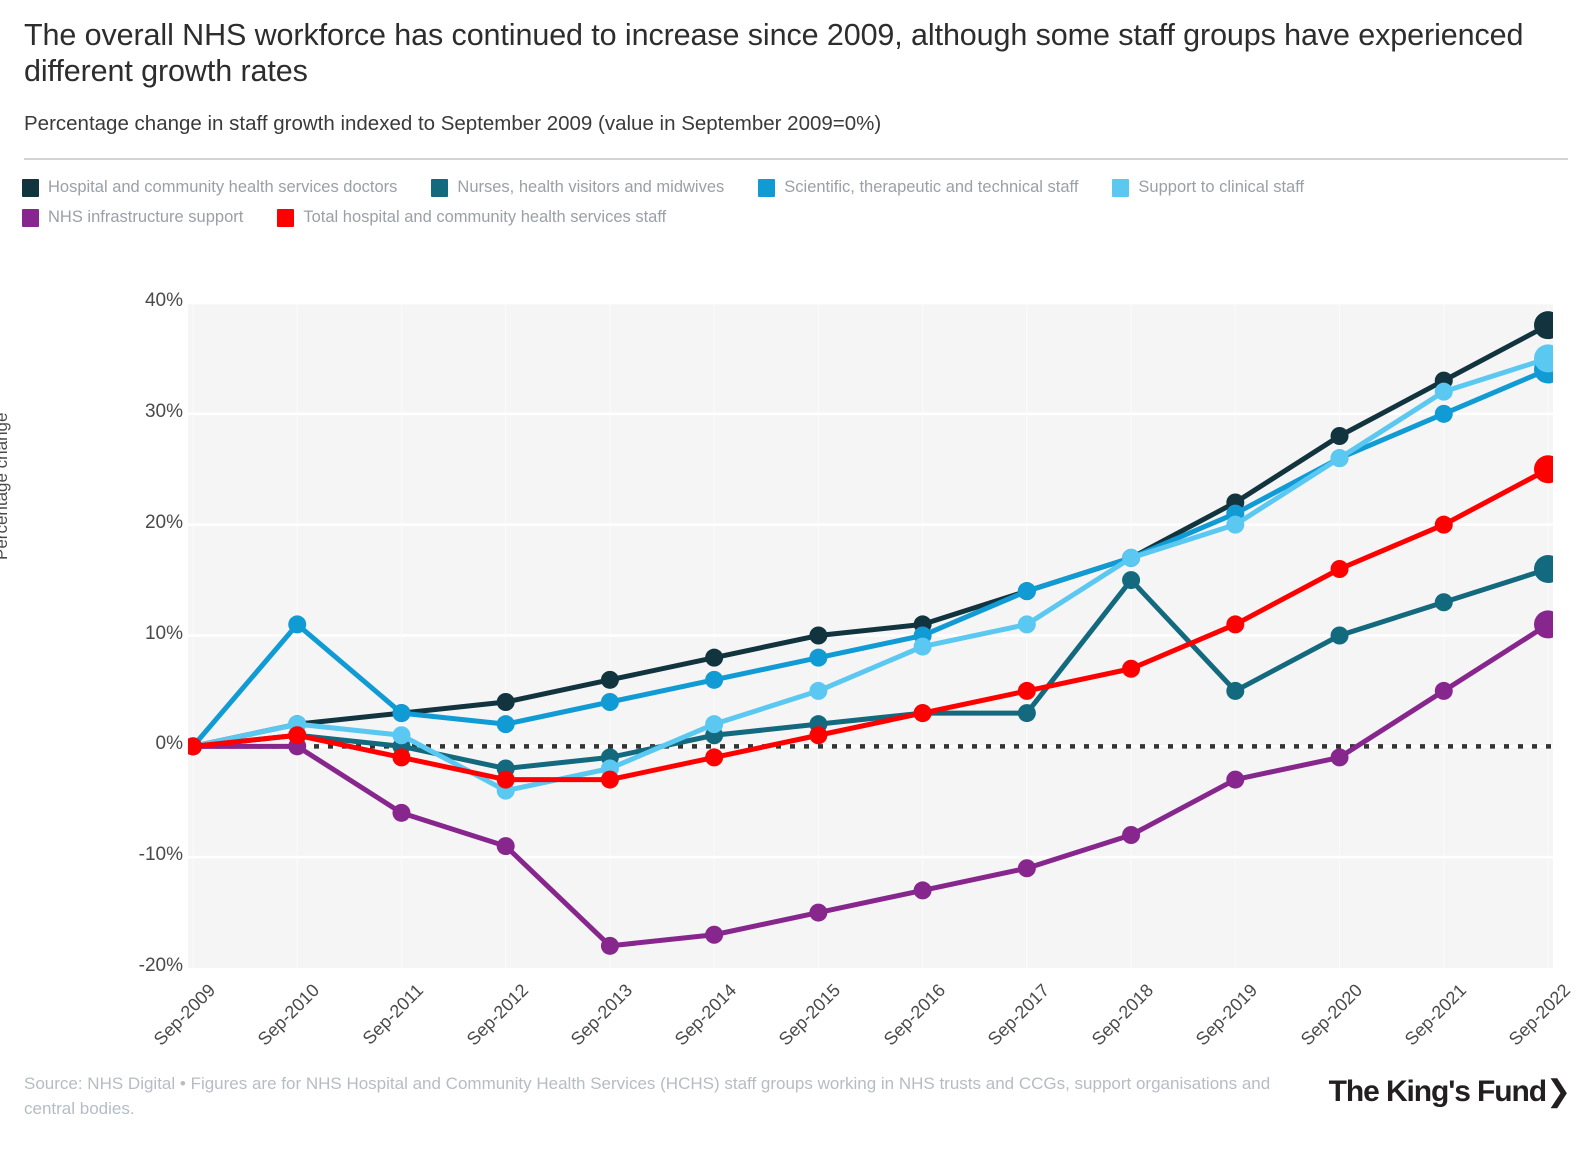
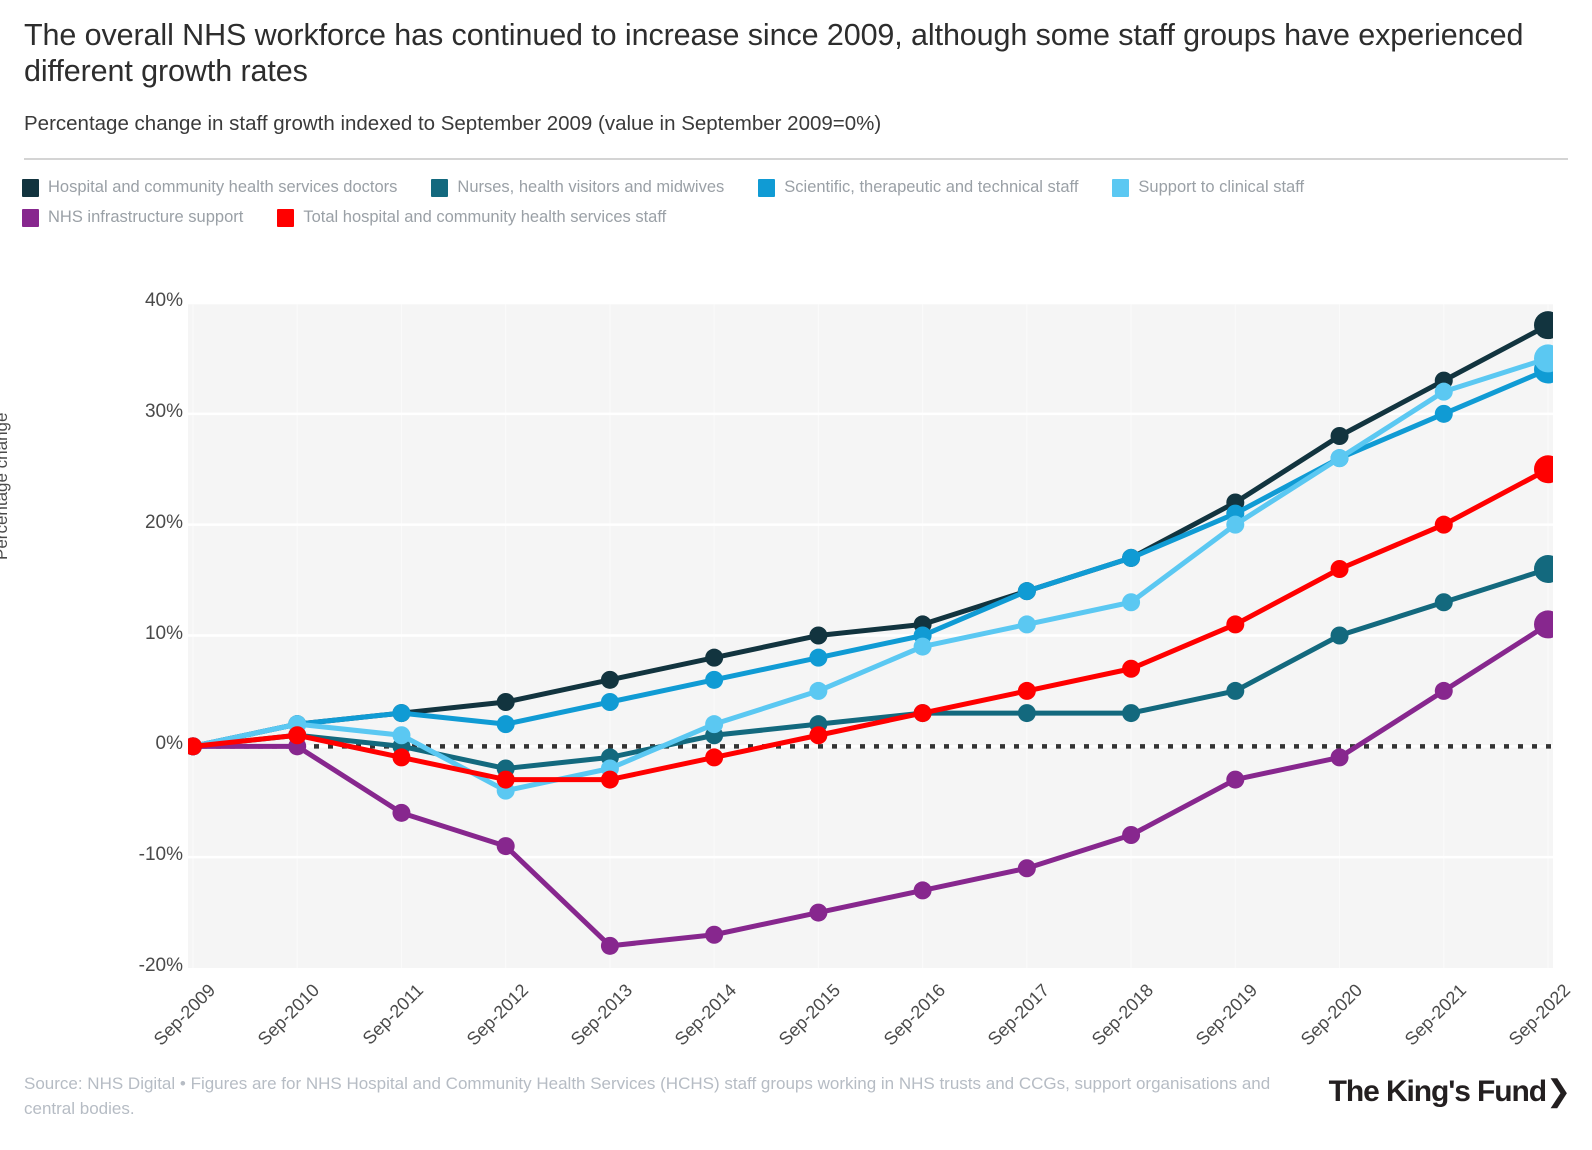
Scientific, therapeutic and technical staff/Sep-2010: 11% -> 2%
Nurses, health visitors and midwives/Sep-2018: 15% -> 3%
Support to clinical staff/Sep-2018: 17% -> 13%
